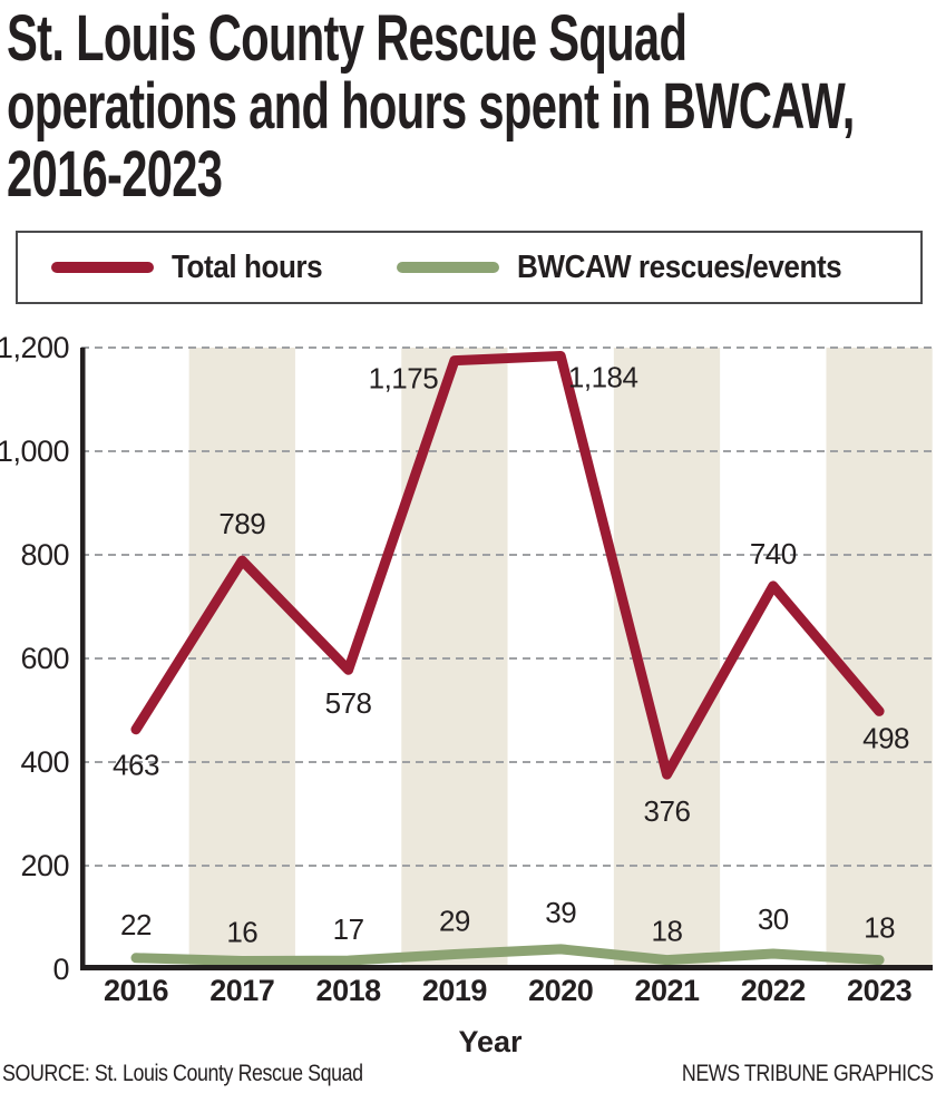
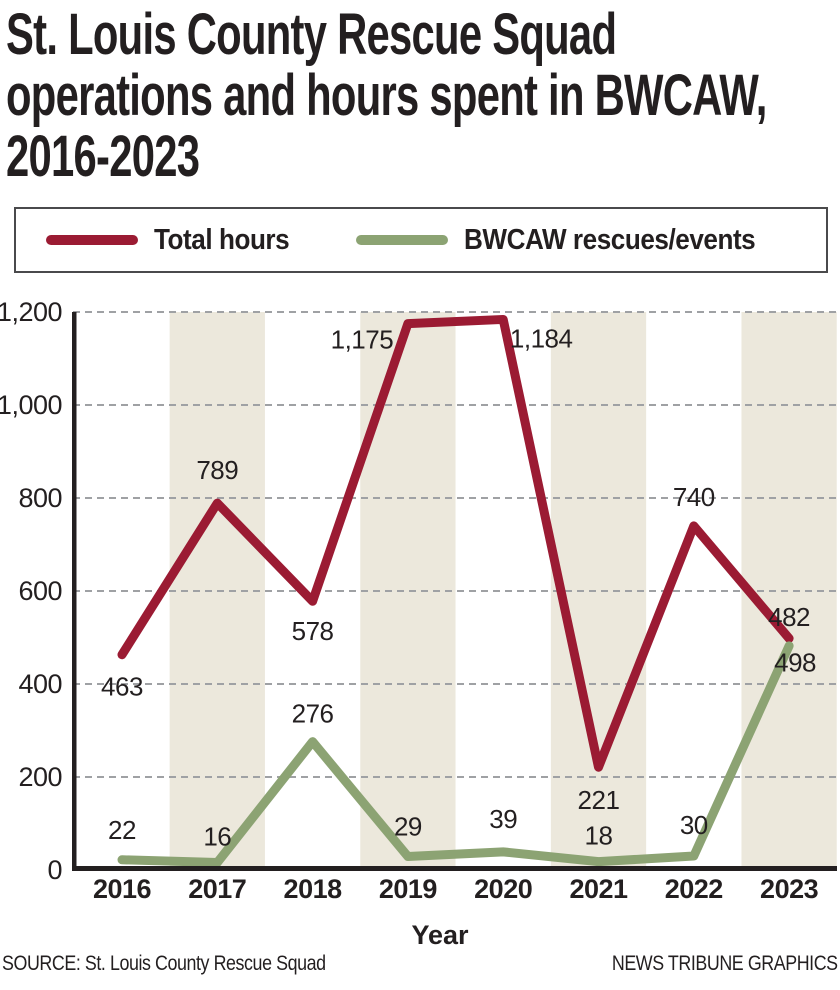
BWCAW rescues/events/2018: 17 -> 276
Total hours/2021: 376 -> 221
BWCAW rescues/events/2023: 18 -> 482
